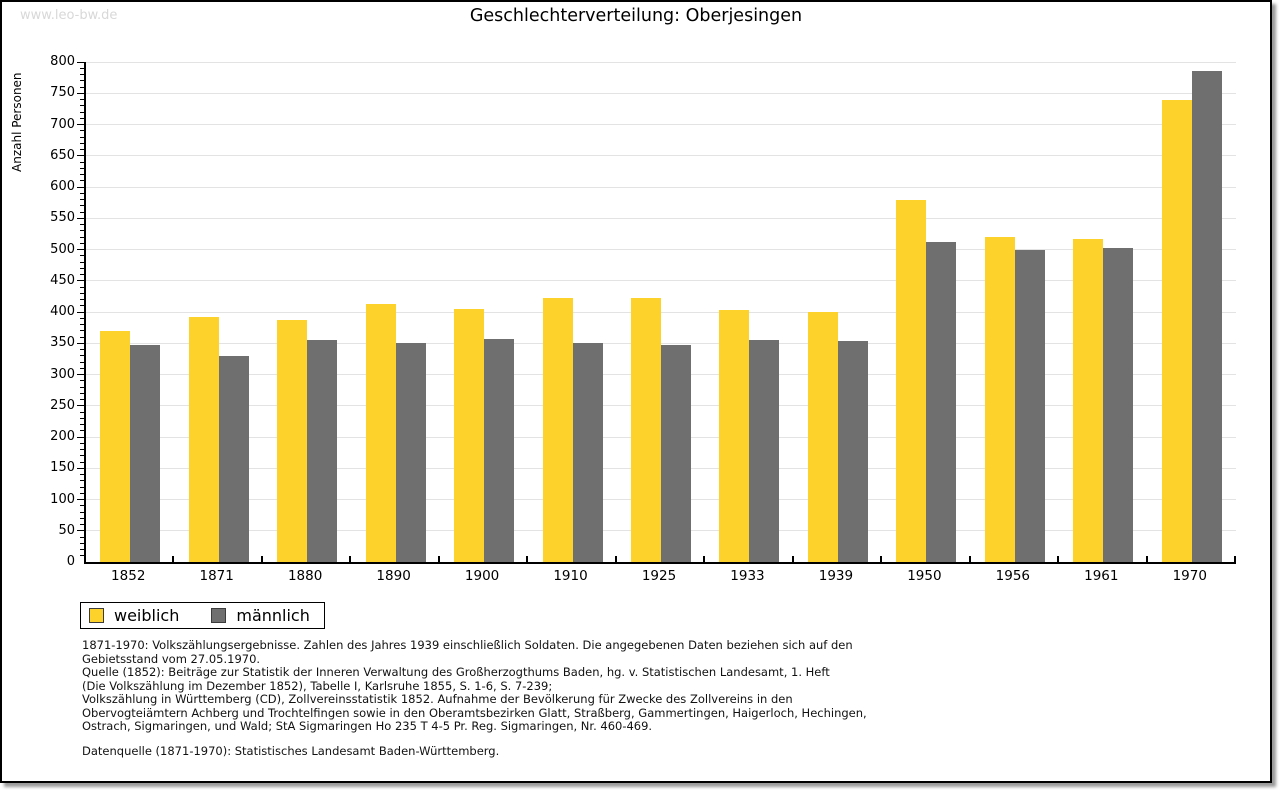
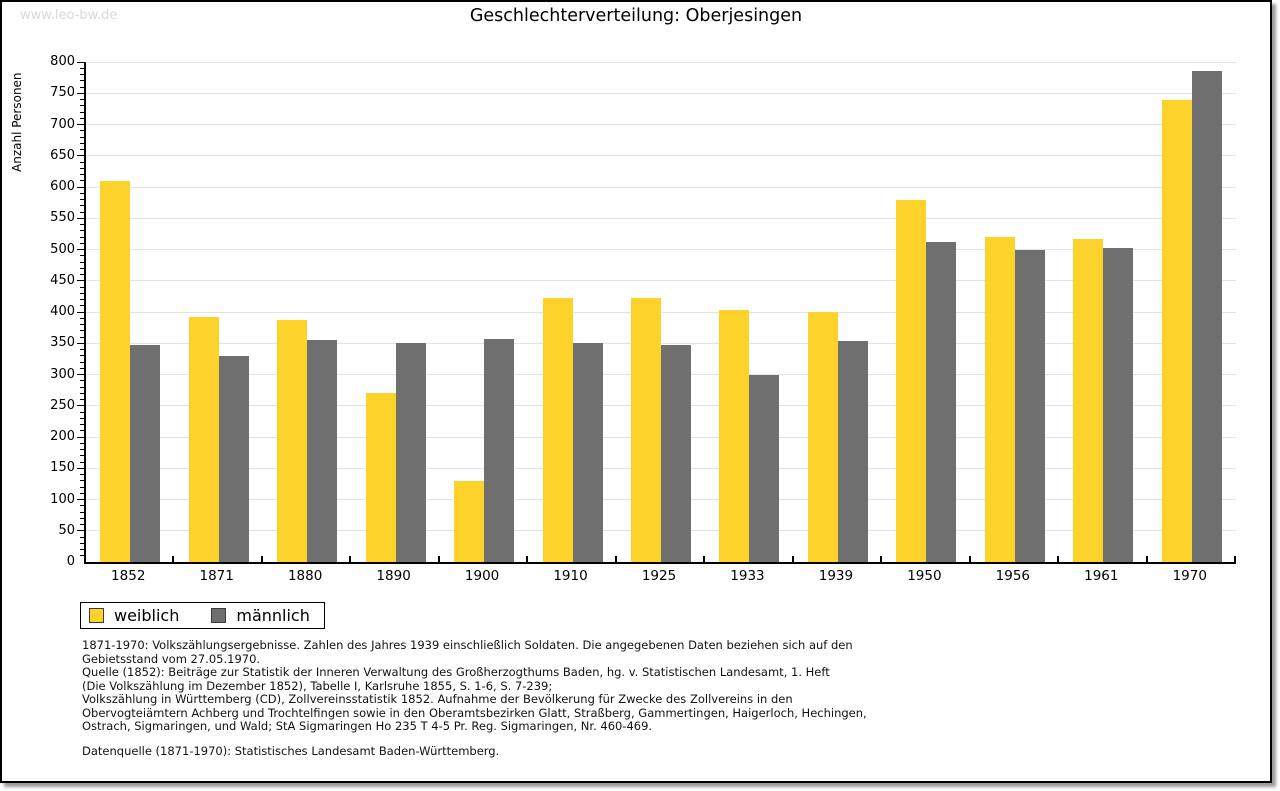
weiblich/1852: 370 -> 610
weiblich/1890: 410 -> 270
weiblich/1900: 400 -> 130
männlich/1933: 360 -> 300
